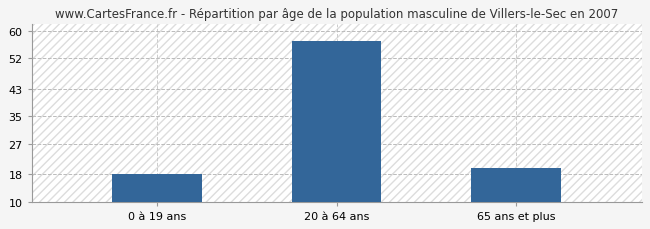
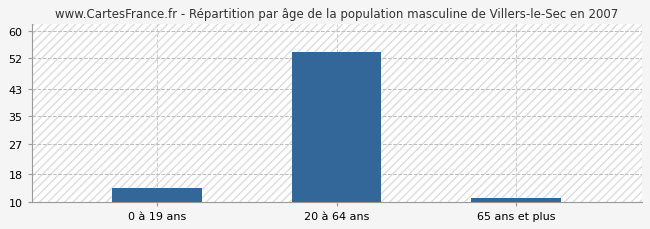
0 à 19 ans: 18 -> 14
20 à 64 ans: 57 -> 54
65 ans et plus: 20 -> 11
